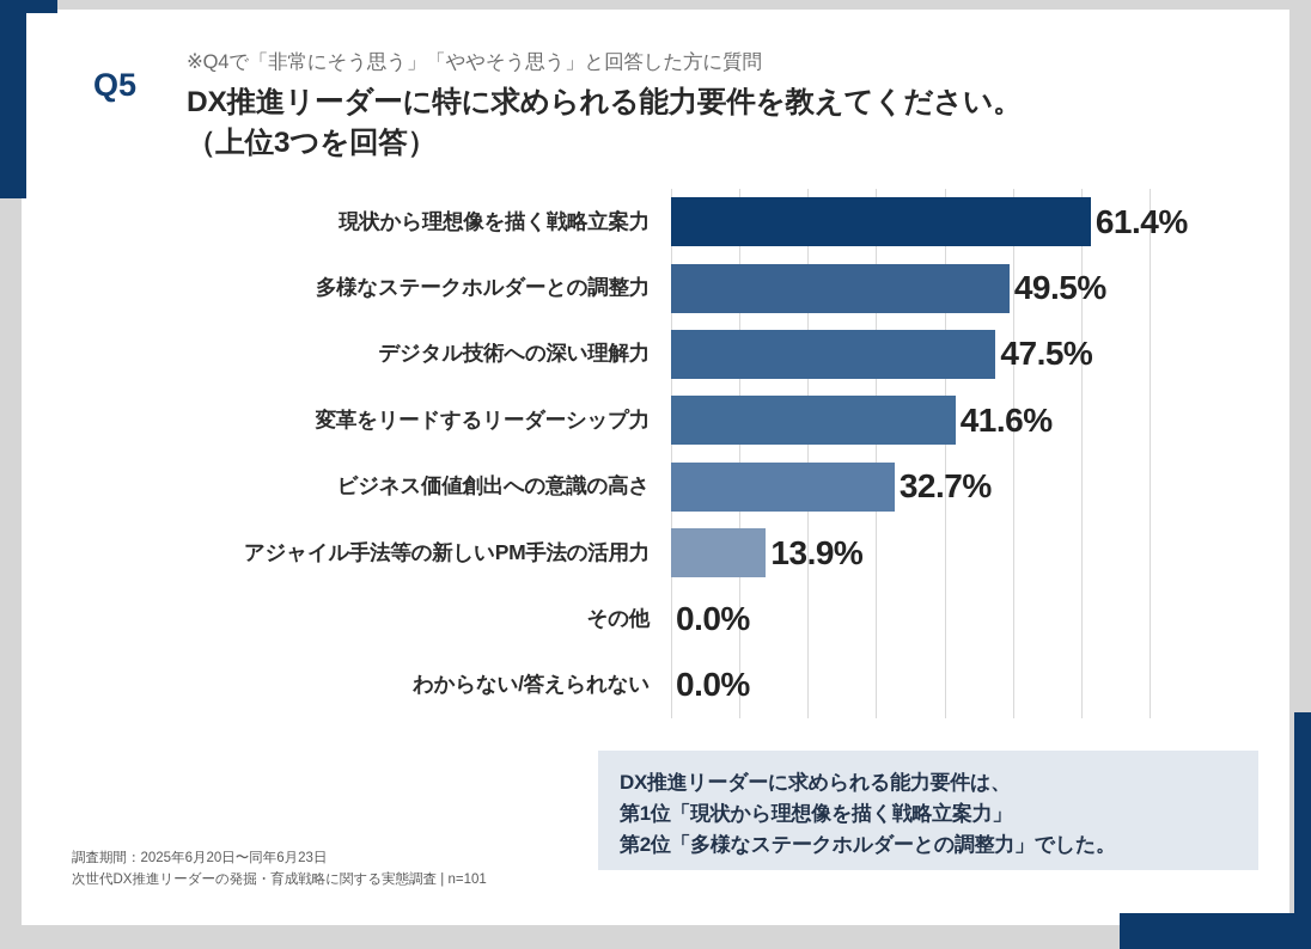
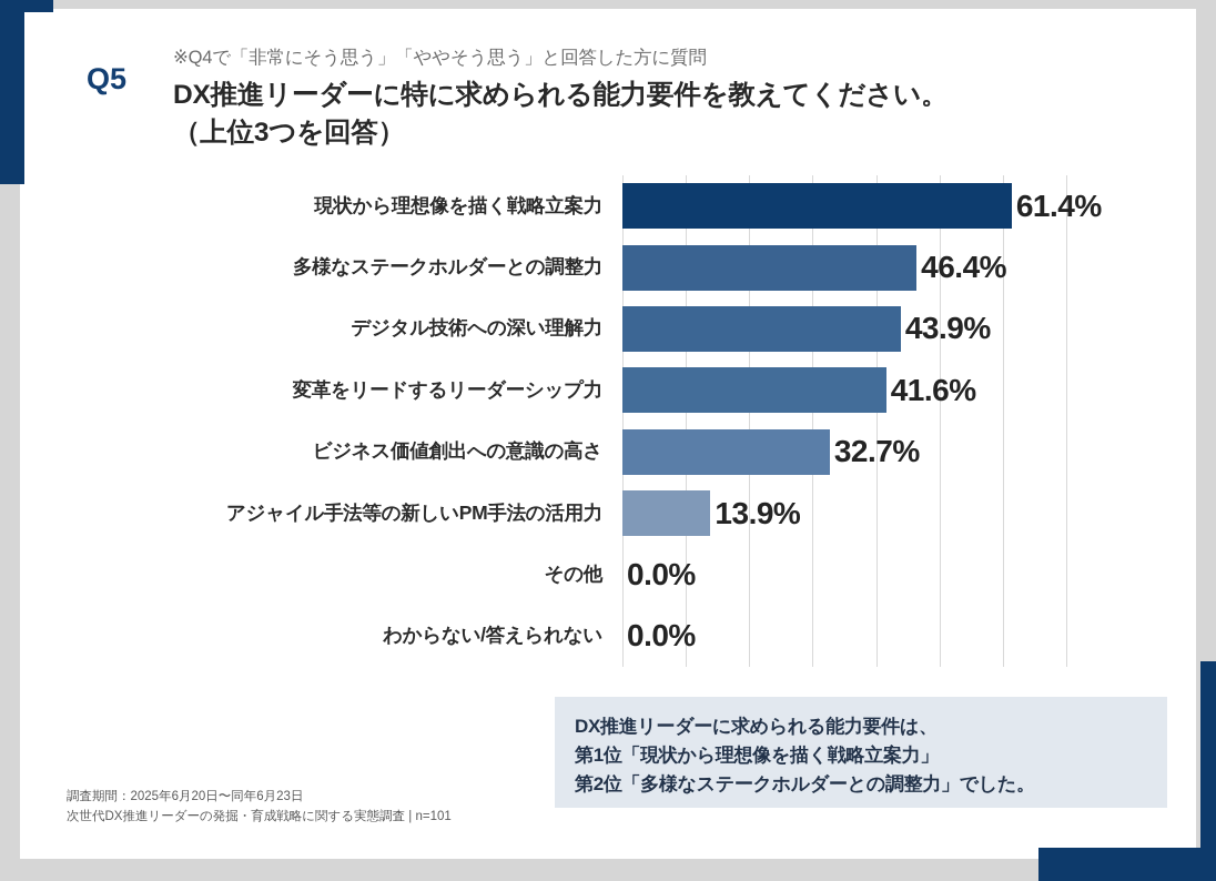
多様なステークホルダーとの調整力: 49.5% -> 46.4%
デジタル技術への深い理解力: 47.5% -> 43.9%
